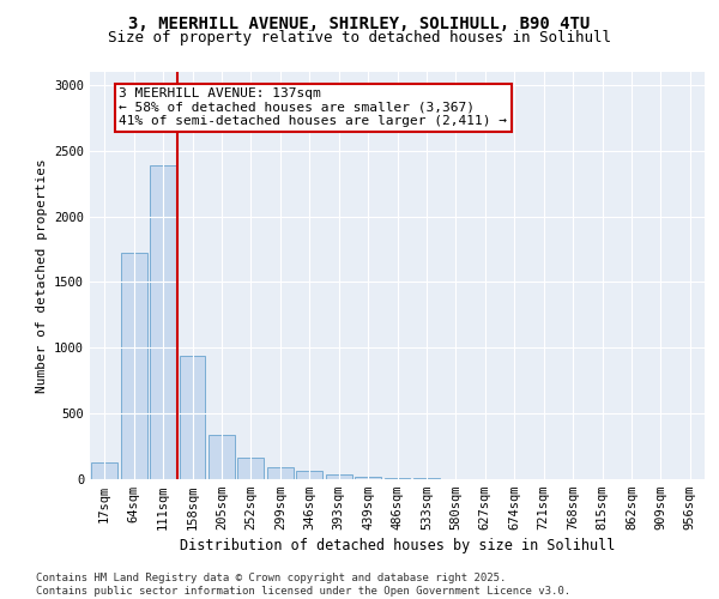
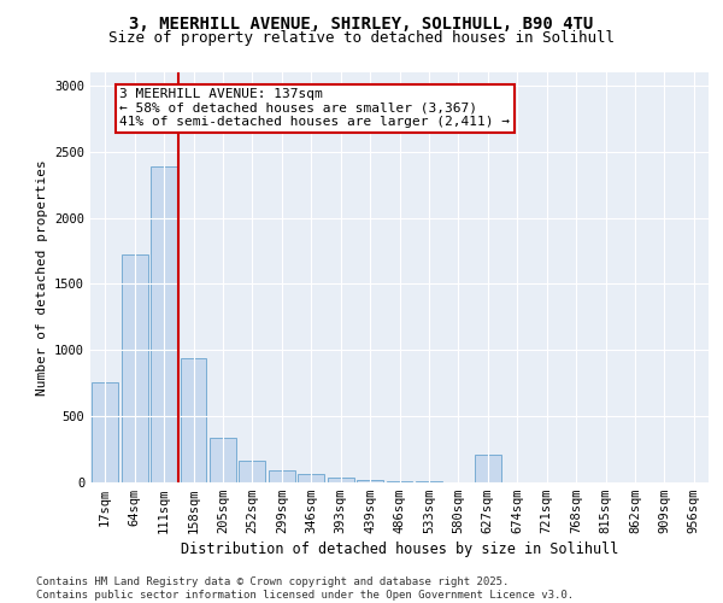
17sqm: 130 -> 760
627sqm: 0 -> 210
